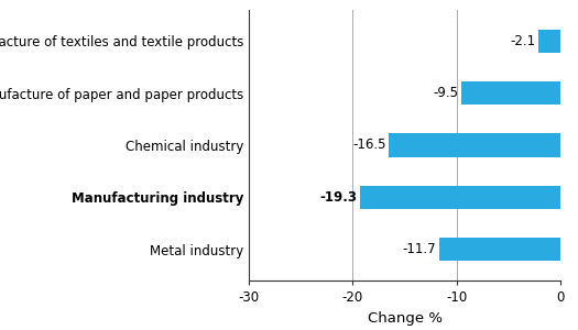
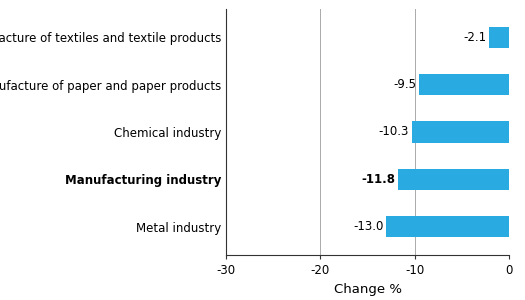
Chemical industry: -16.5 -> -10.3
Manufacturing industry: -19.3 -> -11.8
Metal industry: -11.7 -> -13.0
